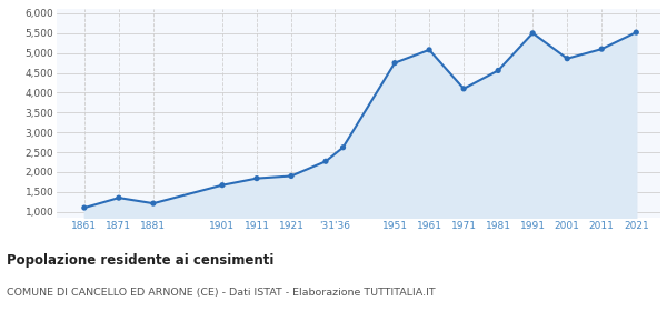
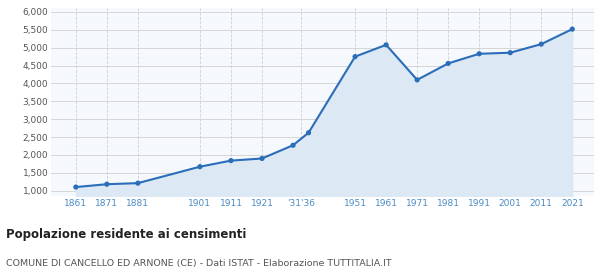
1871: 1,350 -> 1,180
1991: 5,500 -> 4,830
